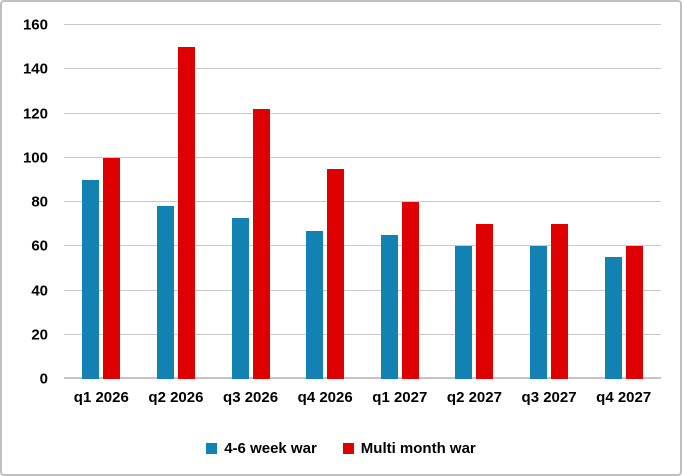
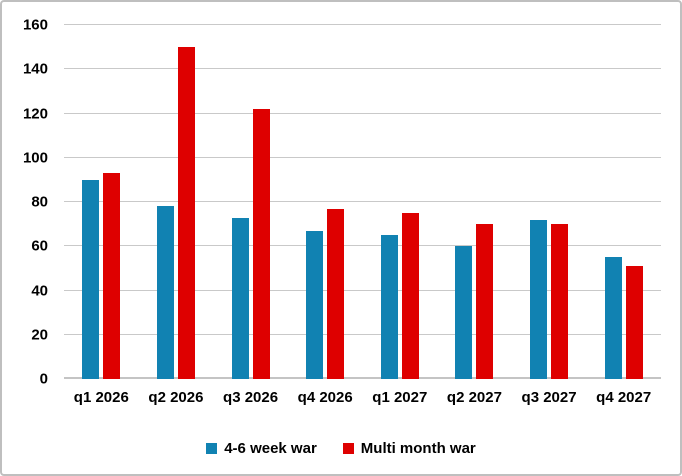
Multi month war/q1 2026: 100 -> 93
Multi month war/q4 2026: 95 -> 77
Multi month war/q1 2027: 80 -> 75
4-6 week war/q3 2027: 60 -> 72
Multi month war/q4 2027: 60 -> 51
